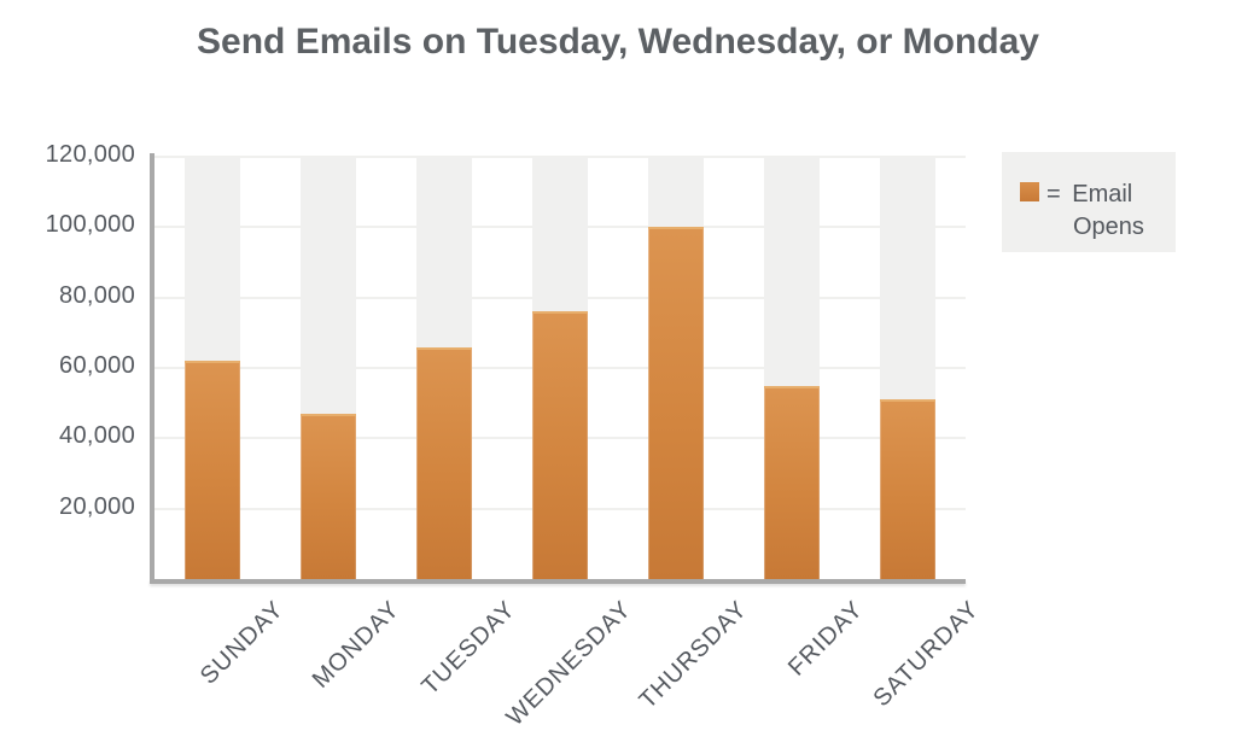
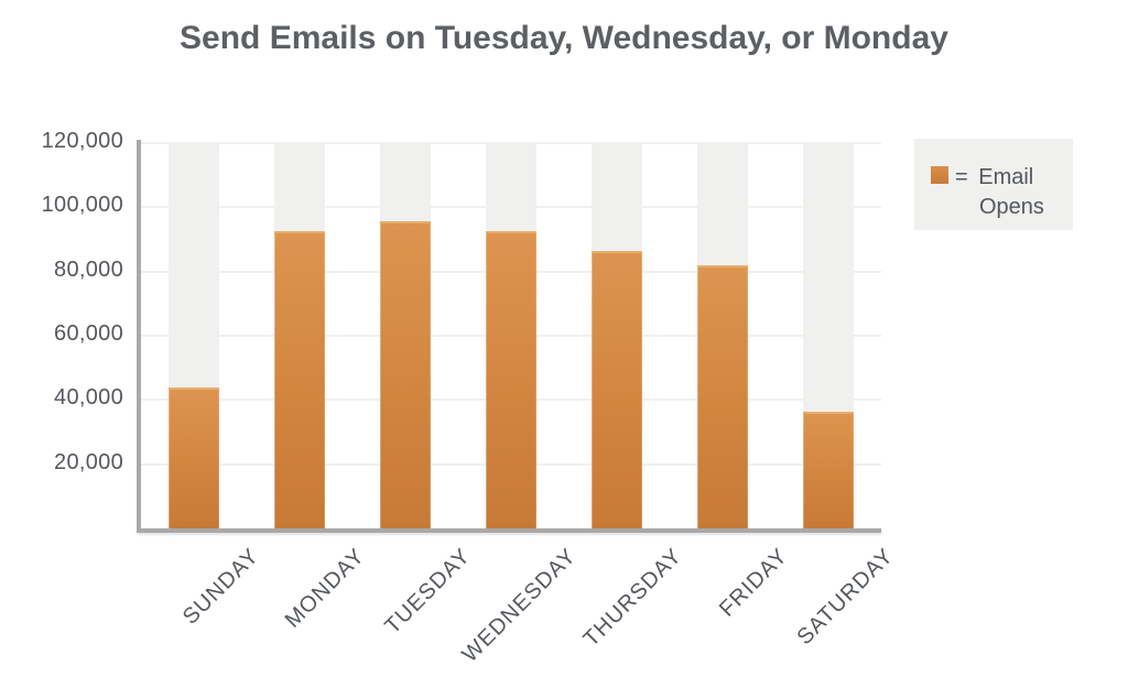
SUNDAY: 62000 -> 44000
MONDAY: 47000 -> 92000
TUESDAY: 66000 -> 96000
WEDNESDAY: 76000 -> 92000
THURSDAY: 100000 -> 86000
FRIDAY: 55000 -> 82000
SATURDAY: 51000 -> 36000
